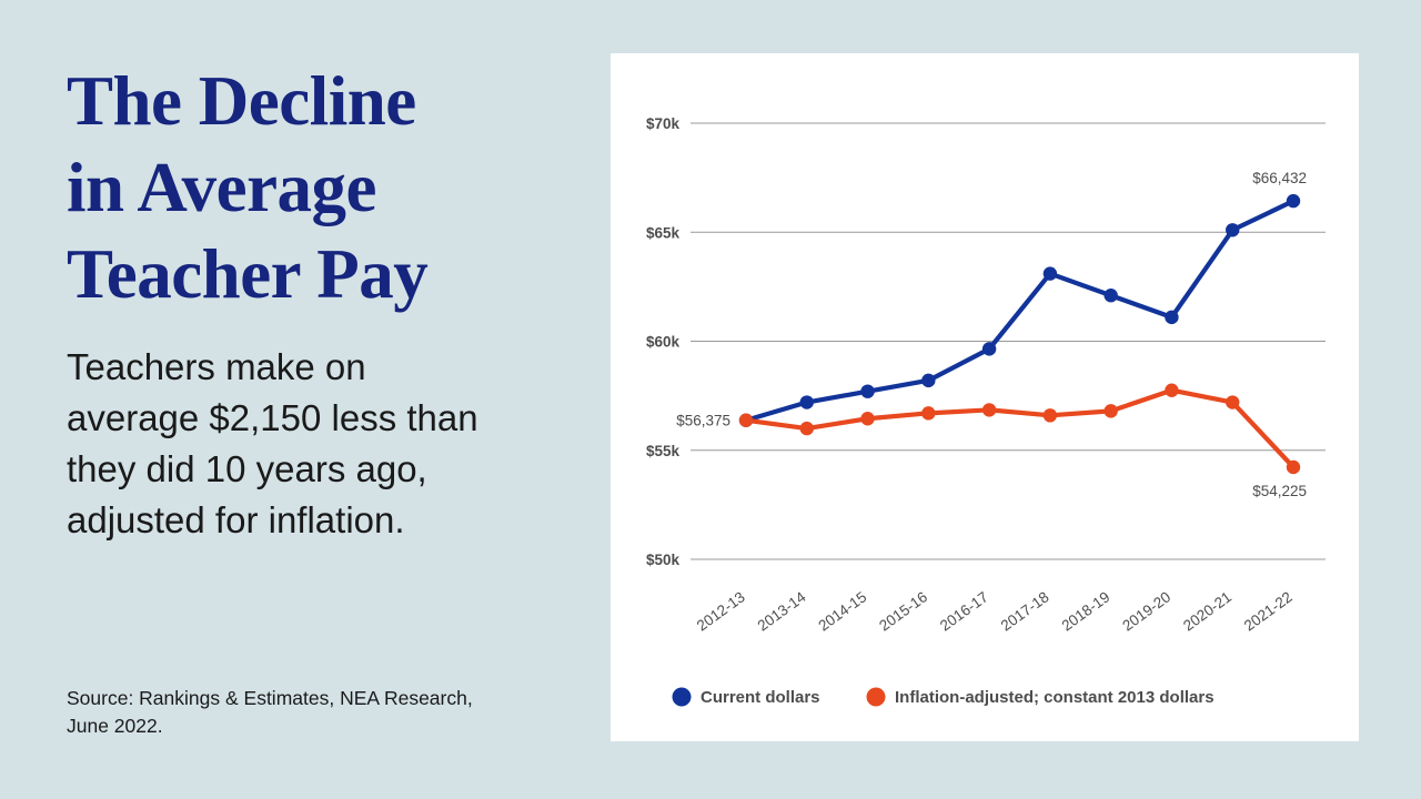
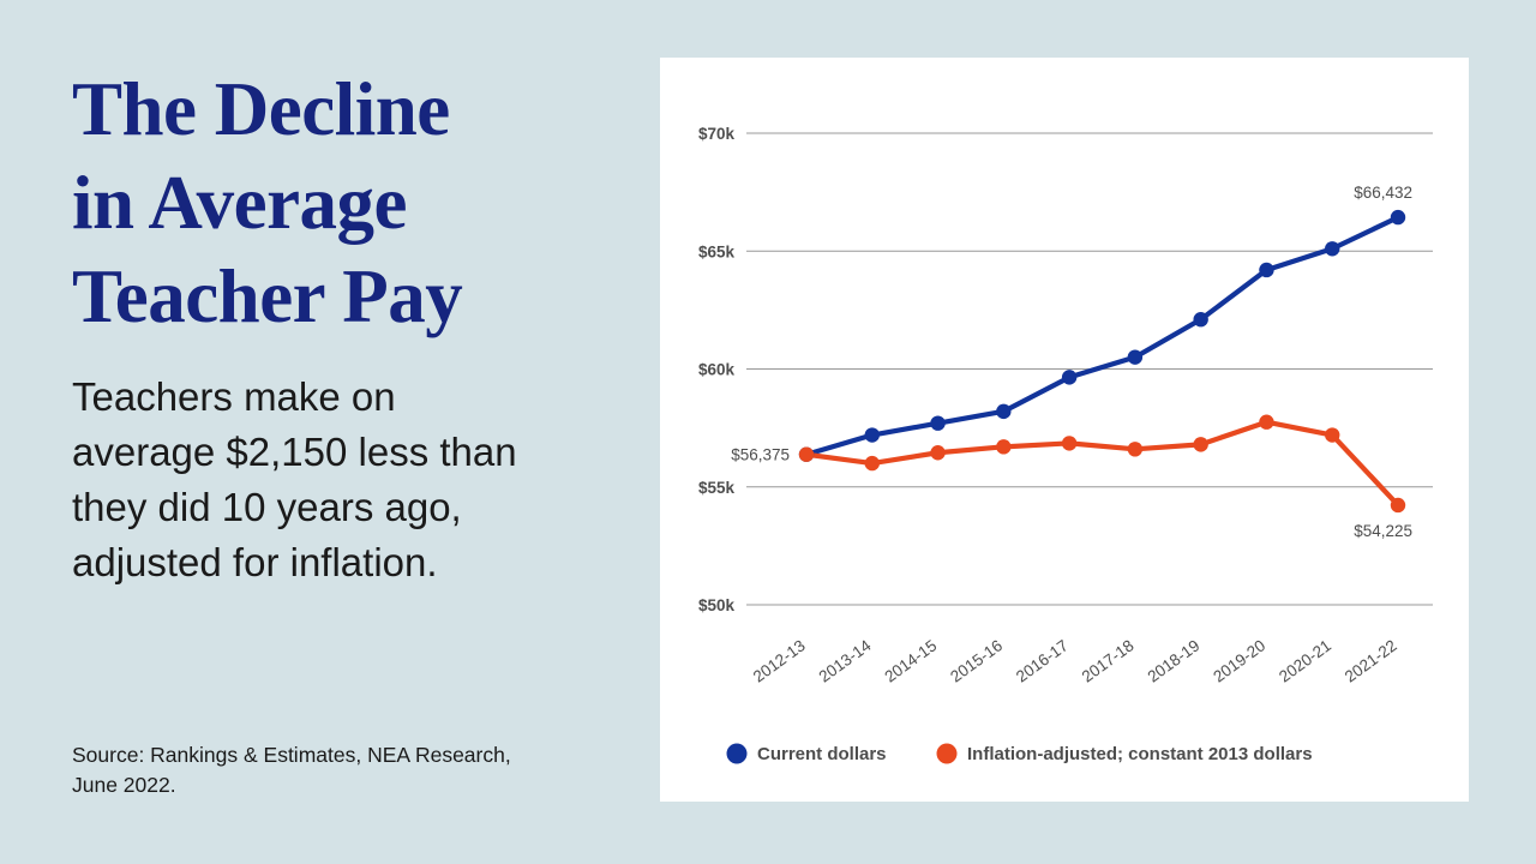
Current dollars/2017-18: $63.1k -> $60.5k
Current dollars/2019-20: $61.1k -> $64.2k
